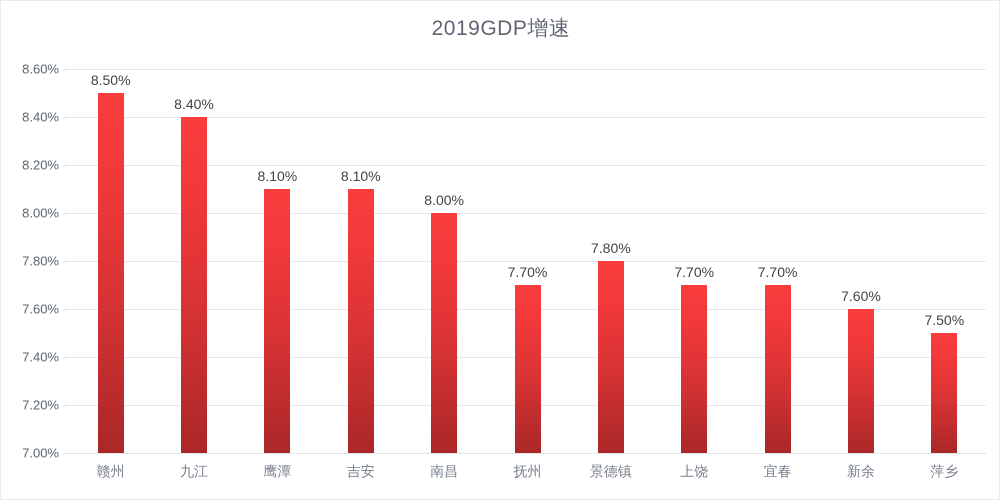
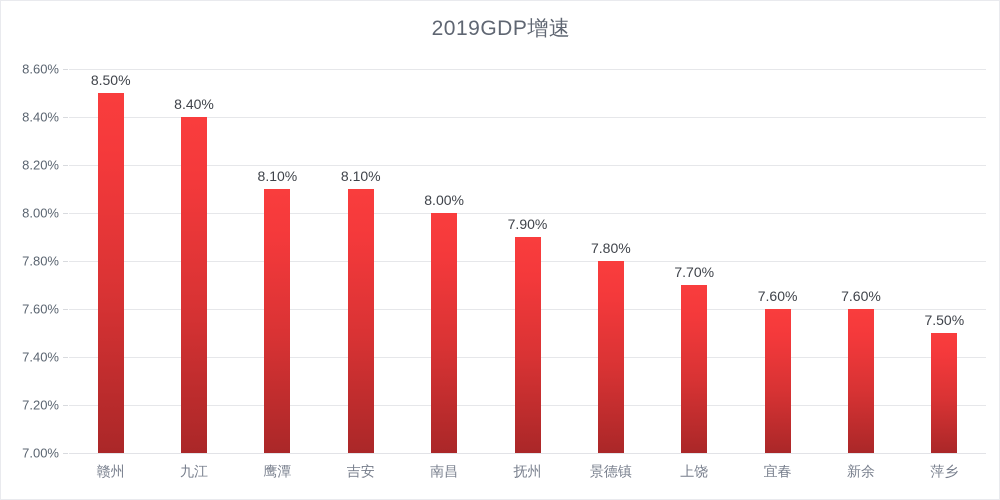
抚州: 7.70% -> 7.90%
宜春: 7.70% -> 7.60%
